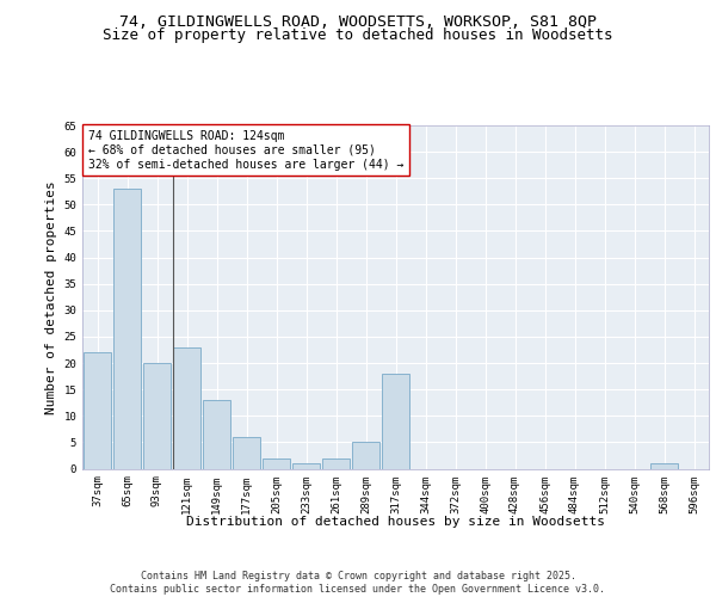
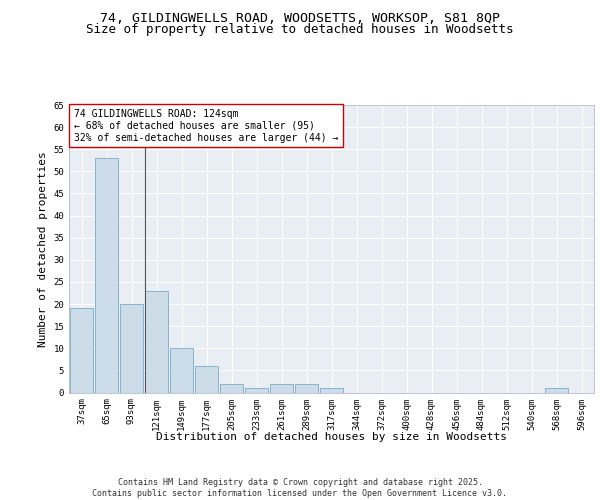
37sqm: 22 -> 19
149sqm: 13 -> 10
289sqm: 5 -> 2
317sqm: 18 -> 1
